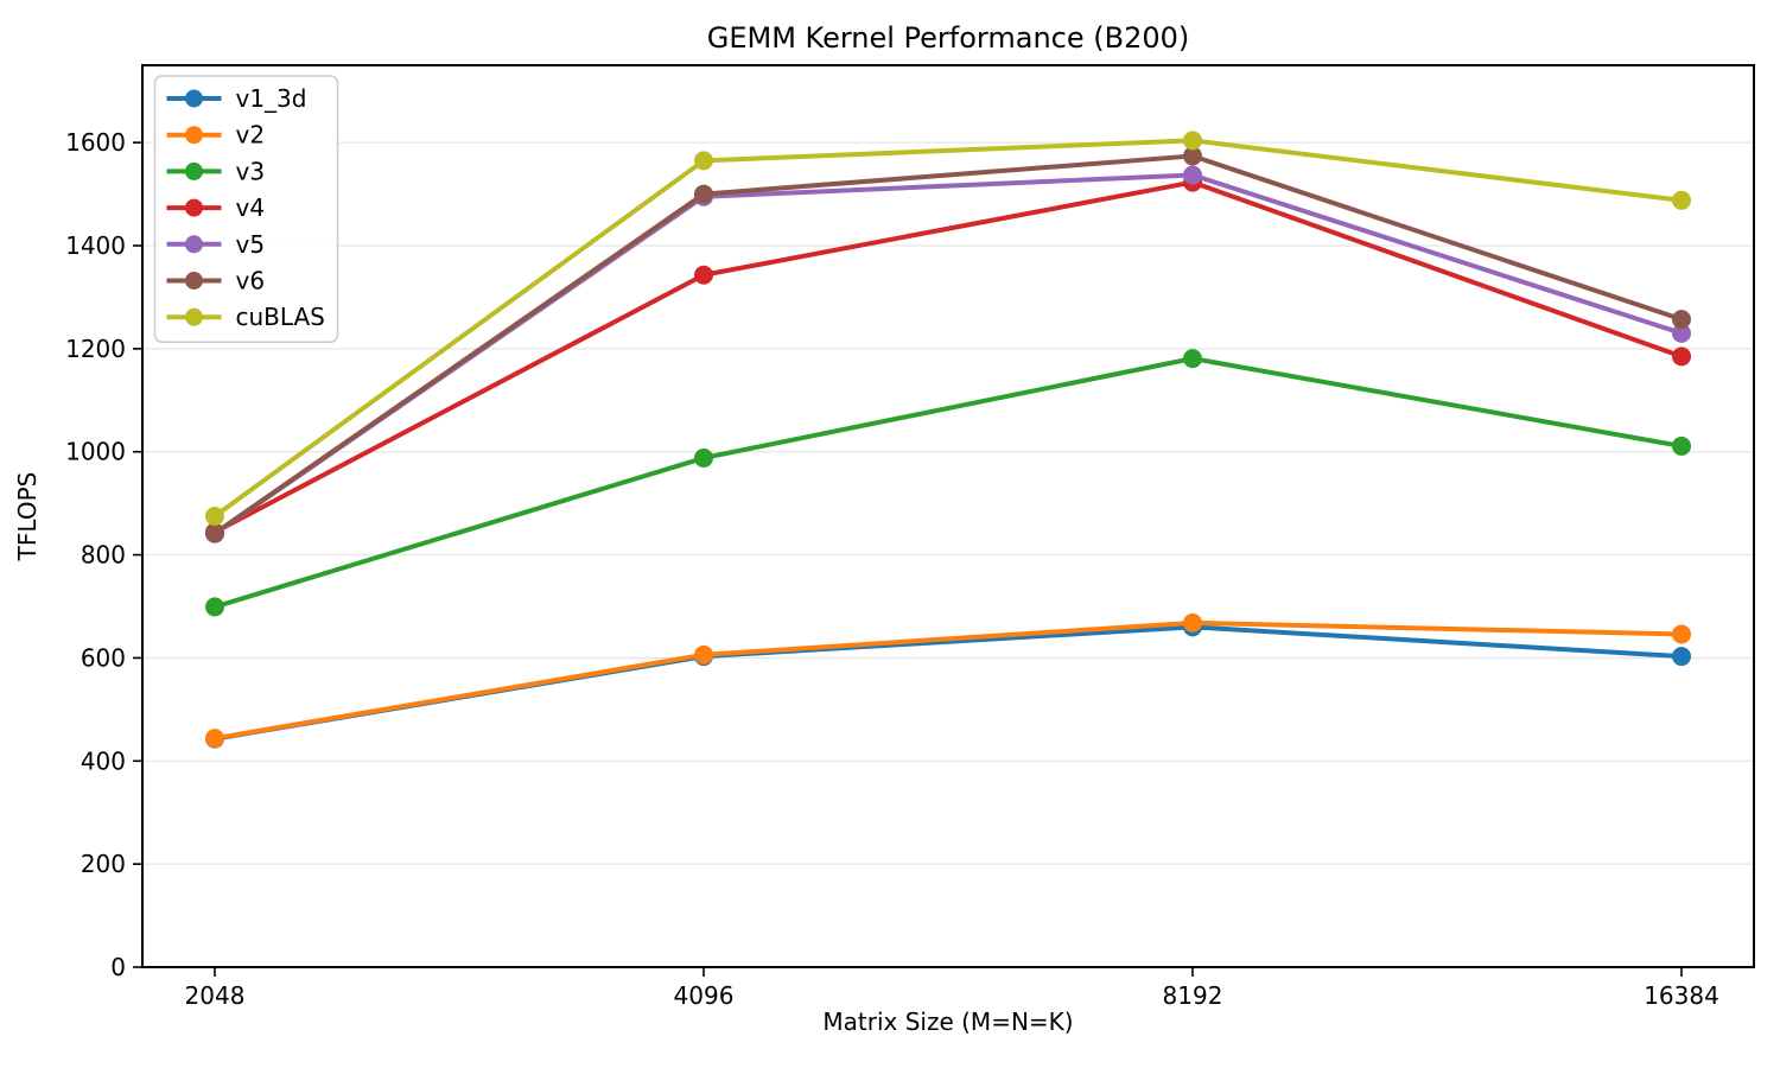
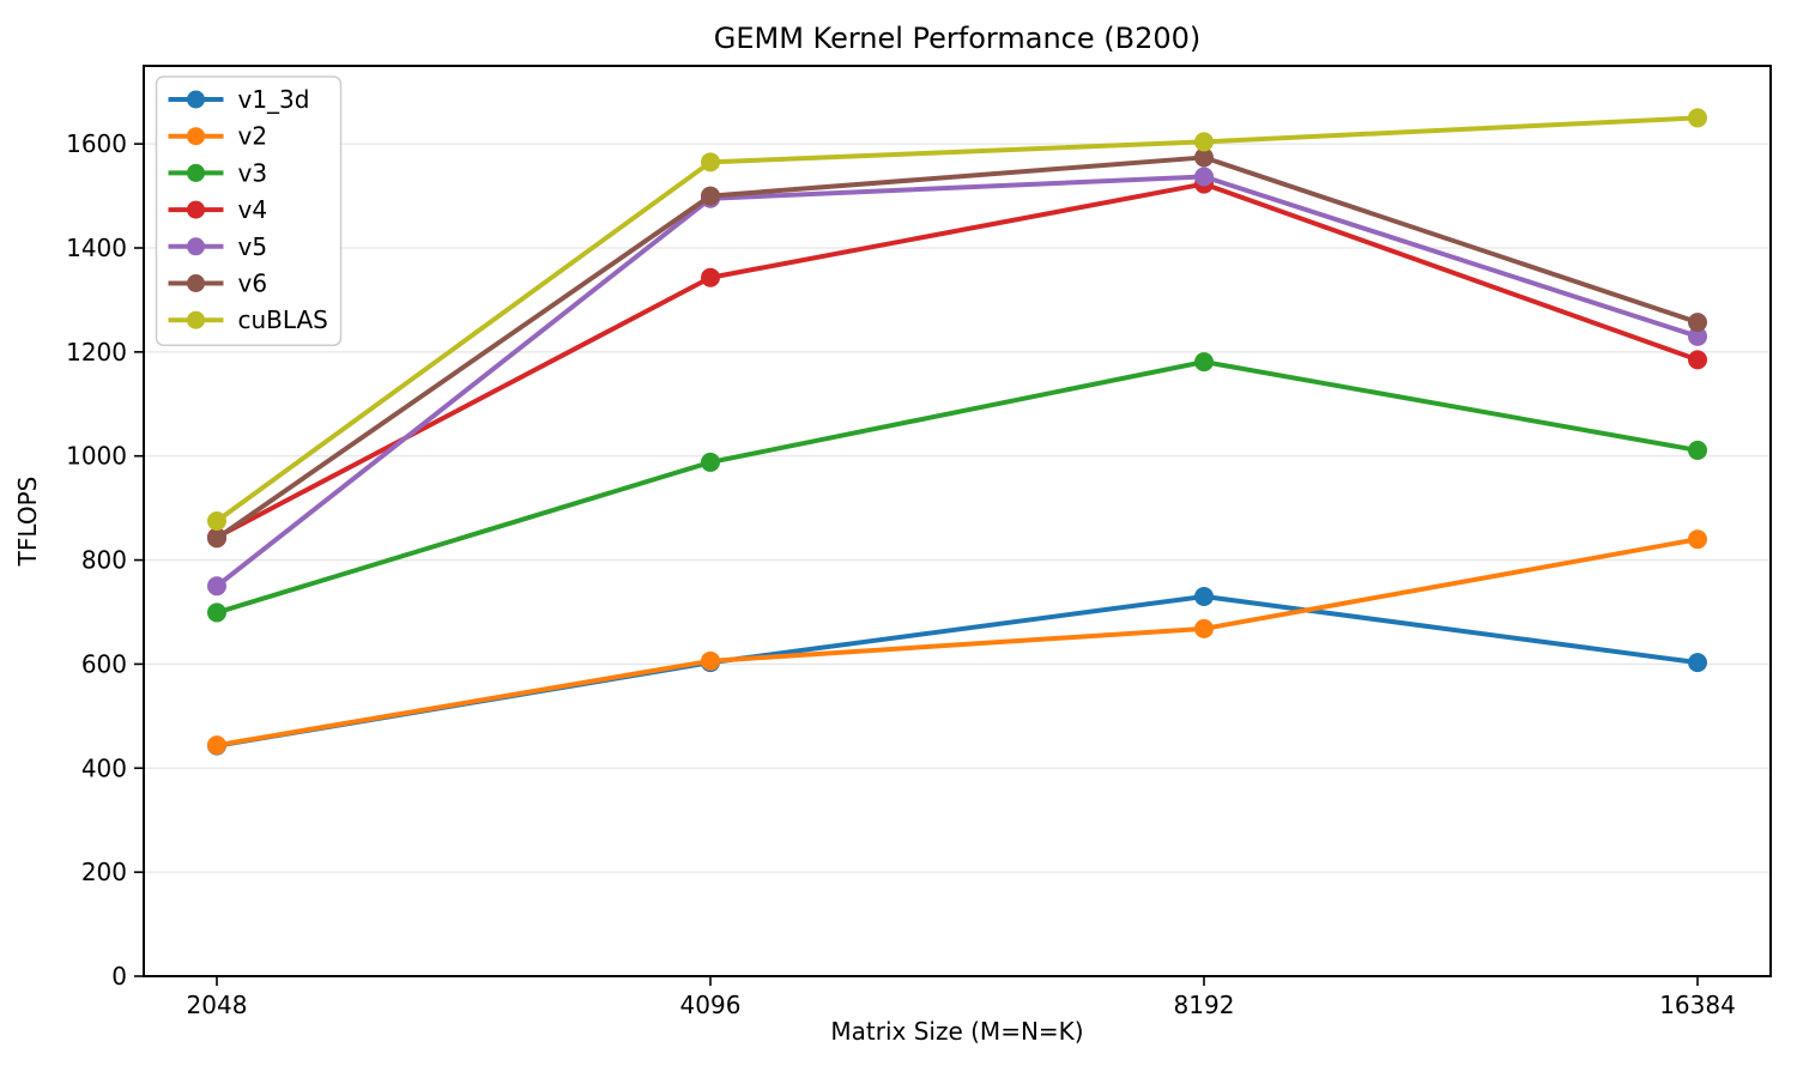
v5/2048: 840 -> 750
v1_3d/8192: 660 -> 730
v2/16384: 650 -> 840
cuBLAS/16384: 1490 -> 1650
